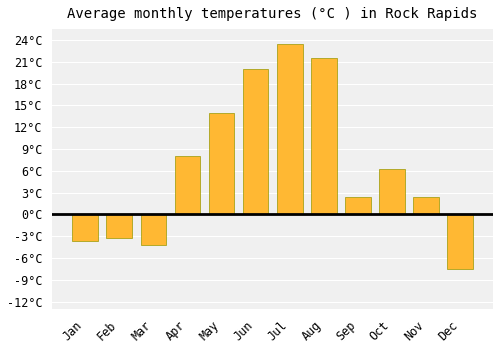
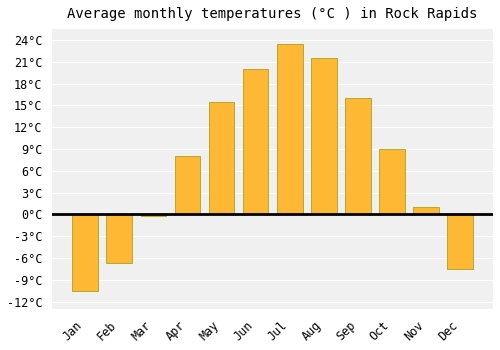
Jan: -3.6°C -> -10.5°C
Feb: -3.2°C -> -6.7°C
Mar: -4.2°C -> -0.2°C
May: 14.0°C -> 15.5°C
Sep: 2.4°C -> 16.0°C
Oct: 6.2°C -> 9.0°C
Nov: 2.4°C -> 1.0°C
